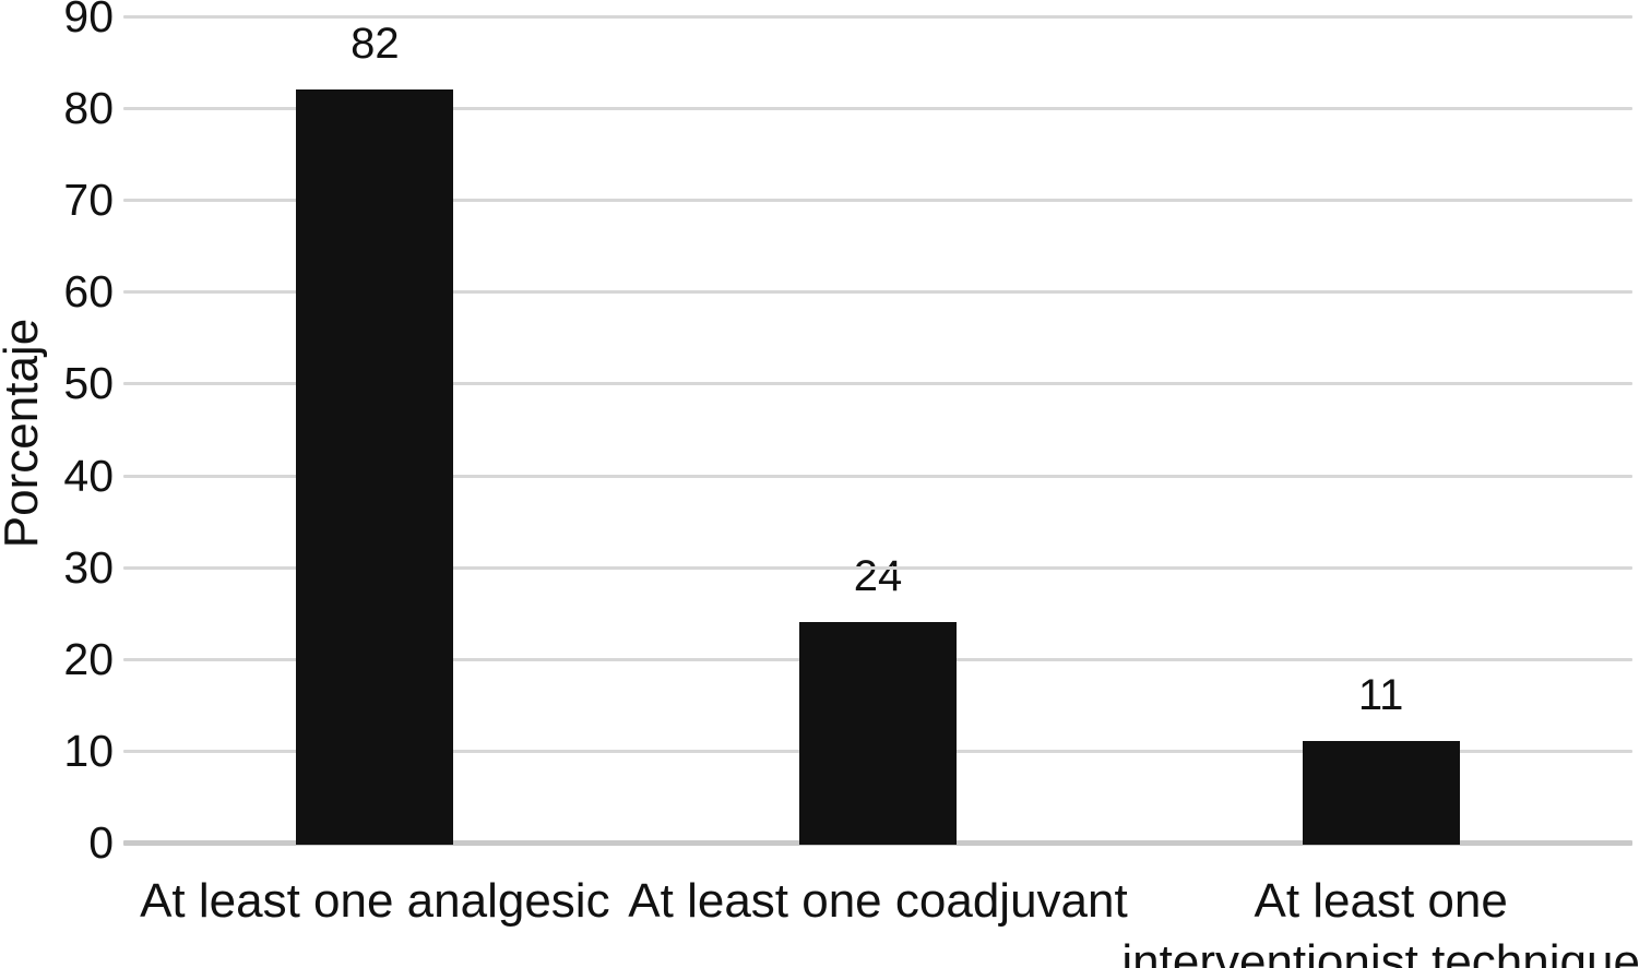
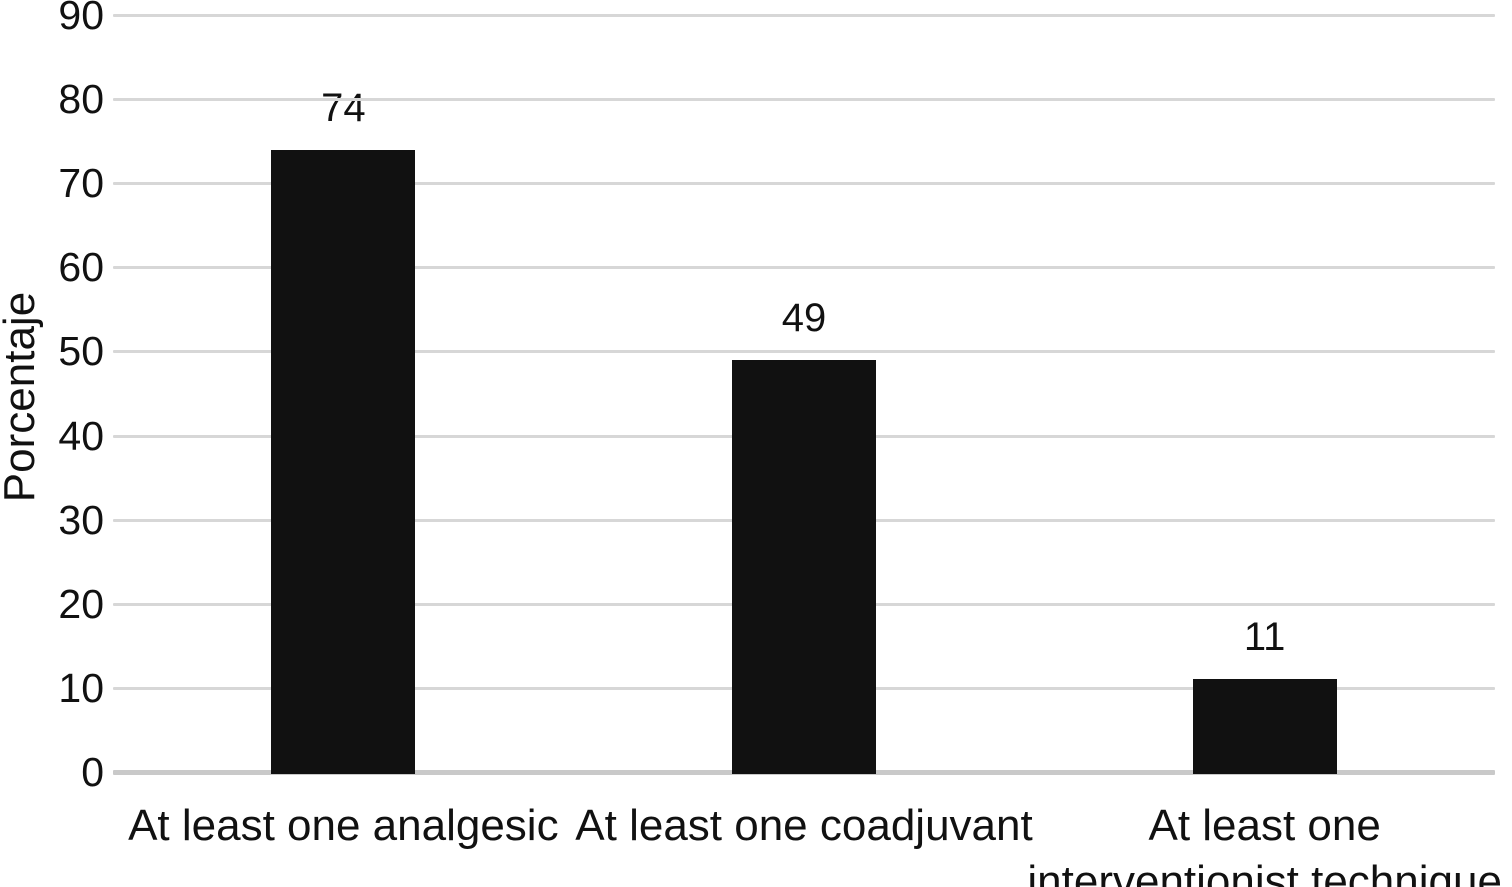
At least one analgesic: 82 -> 74
At least one coadjuvant: 24 -> 49
